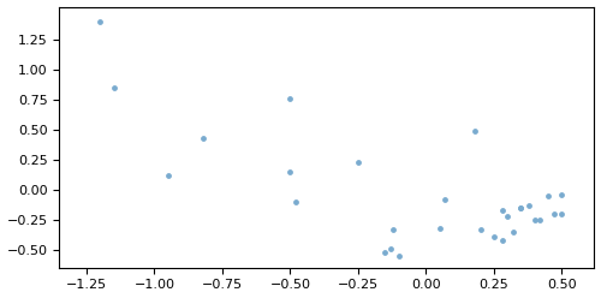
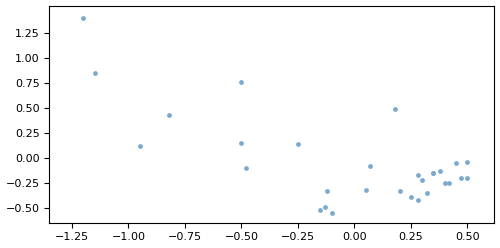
−0.25: 0.23 -> 0.14
